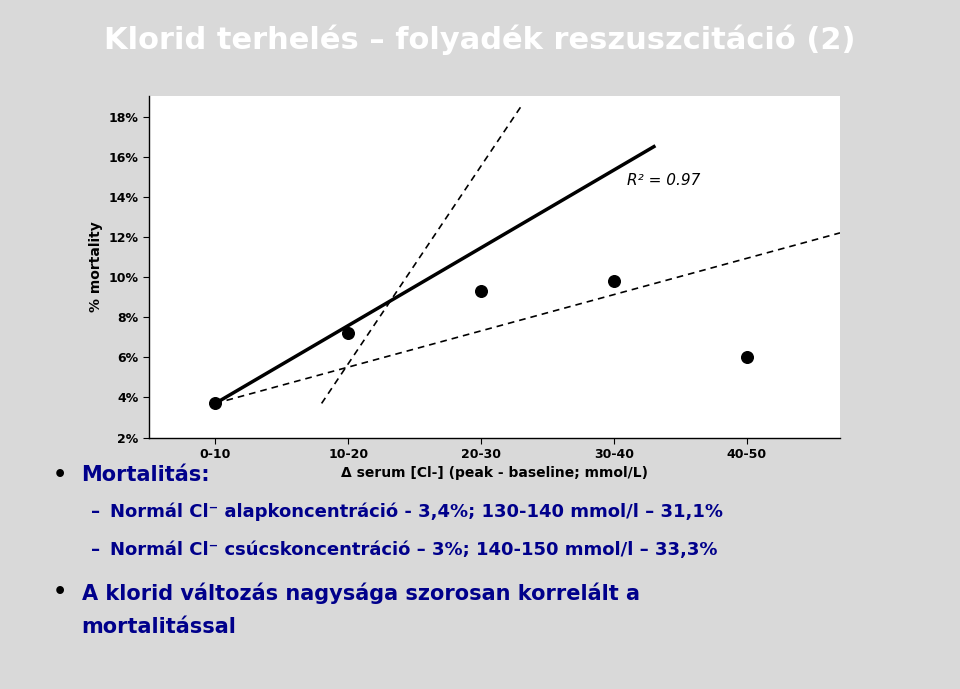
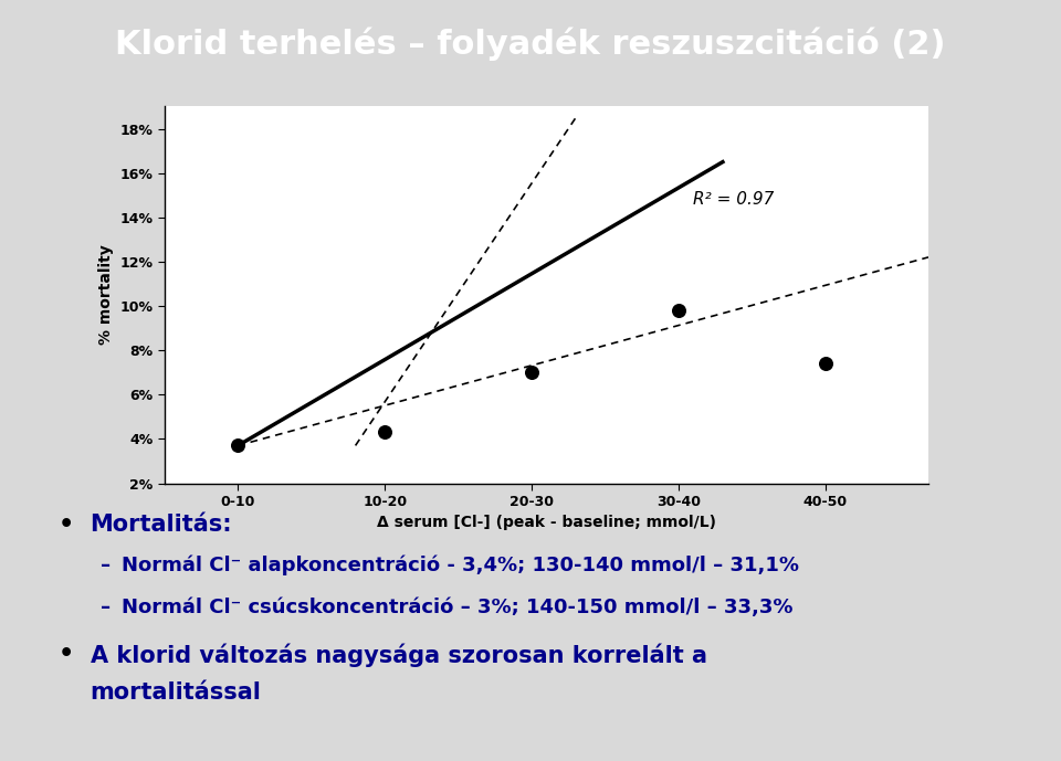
10-20: 7.2% -> 4.3%
20-30: 9.3% -> 7.0%
40-50: 6.0% -> 7.4%
